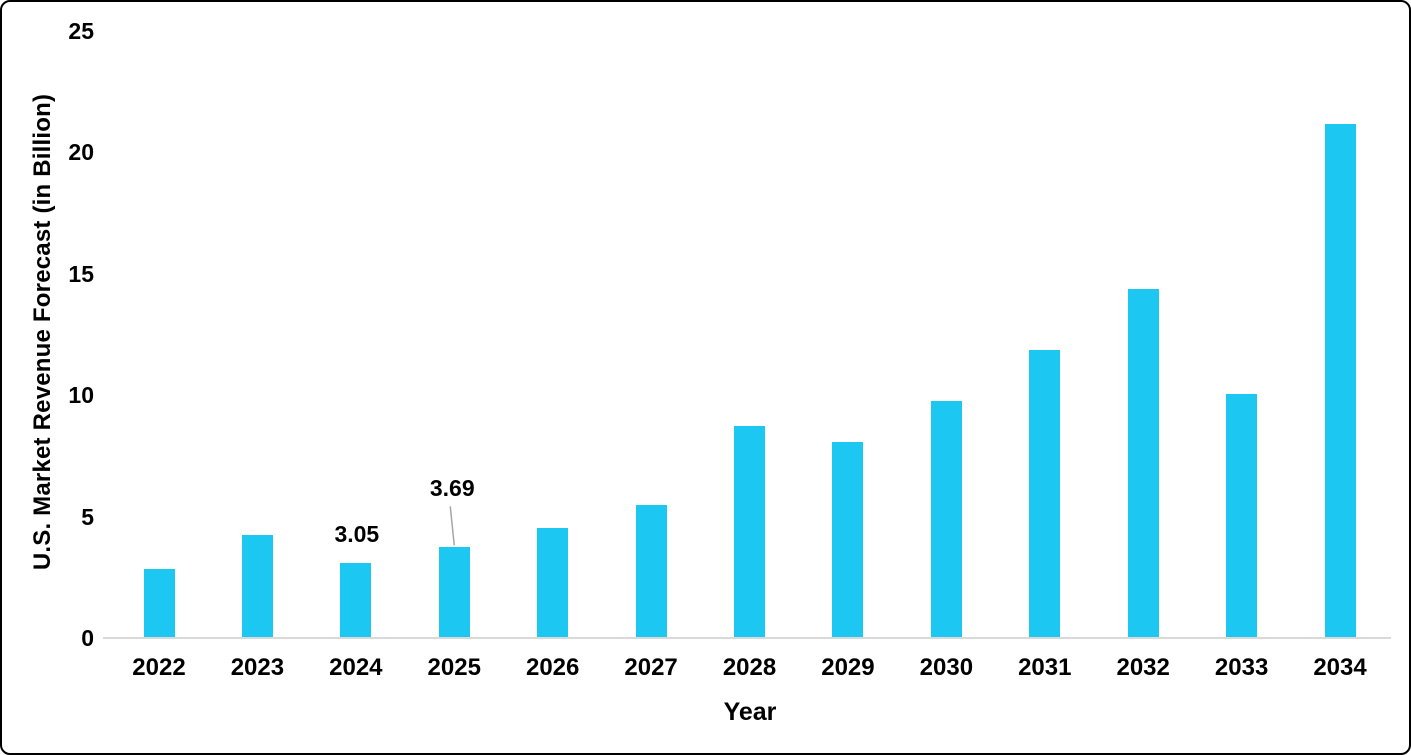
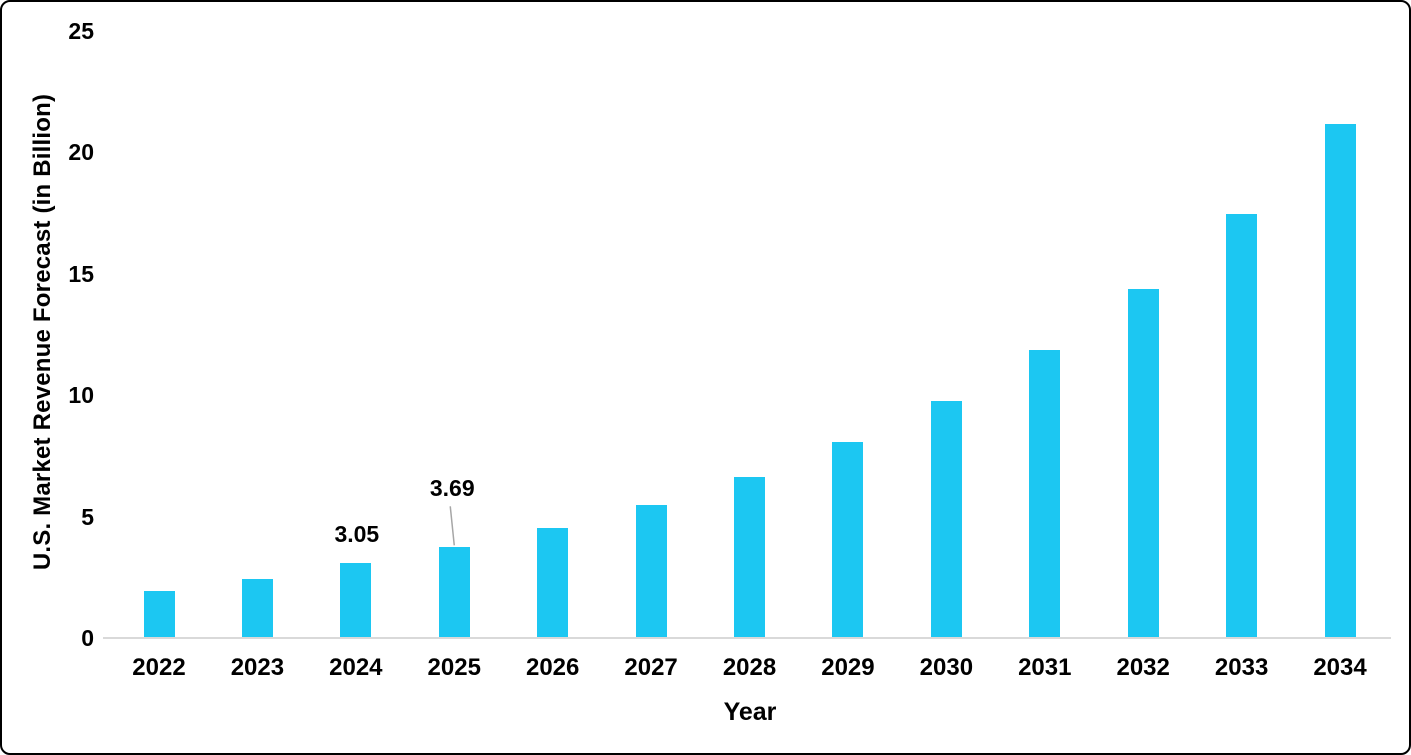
2022: 2.8 -> 1.9
2023: 4.2 -> 2.4
2028: 8.7 -> 6.6
2033: 10.0 -> 17.4
